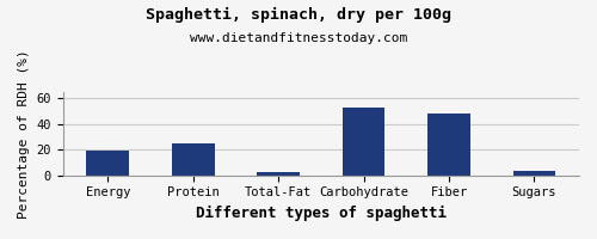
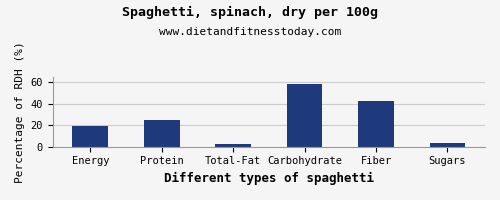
Carbohydrate: 53 -> 58
Fiber: 48 -> 42
